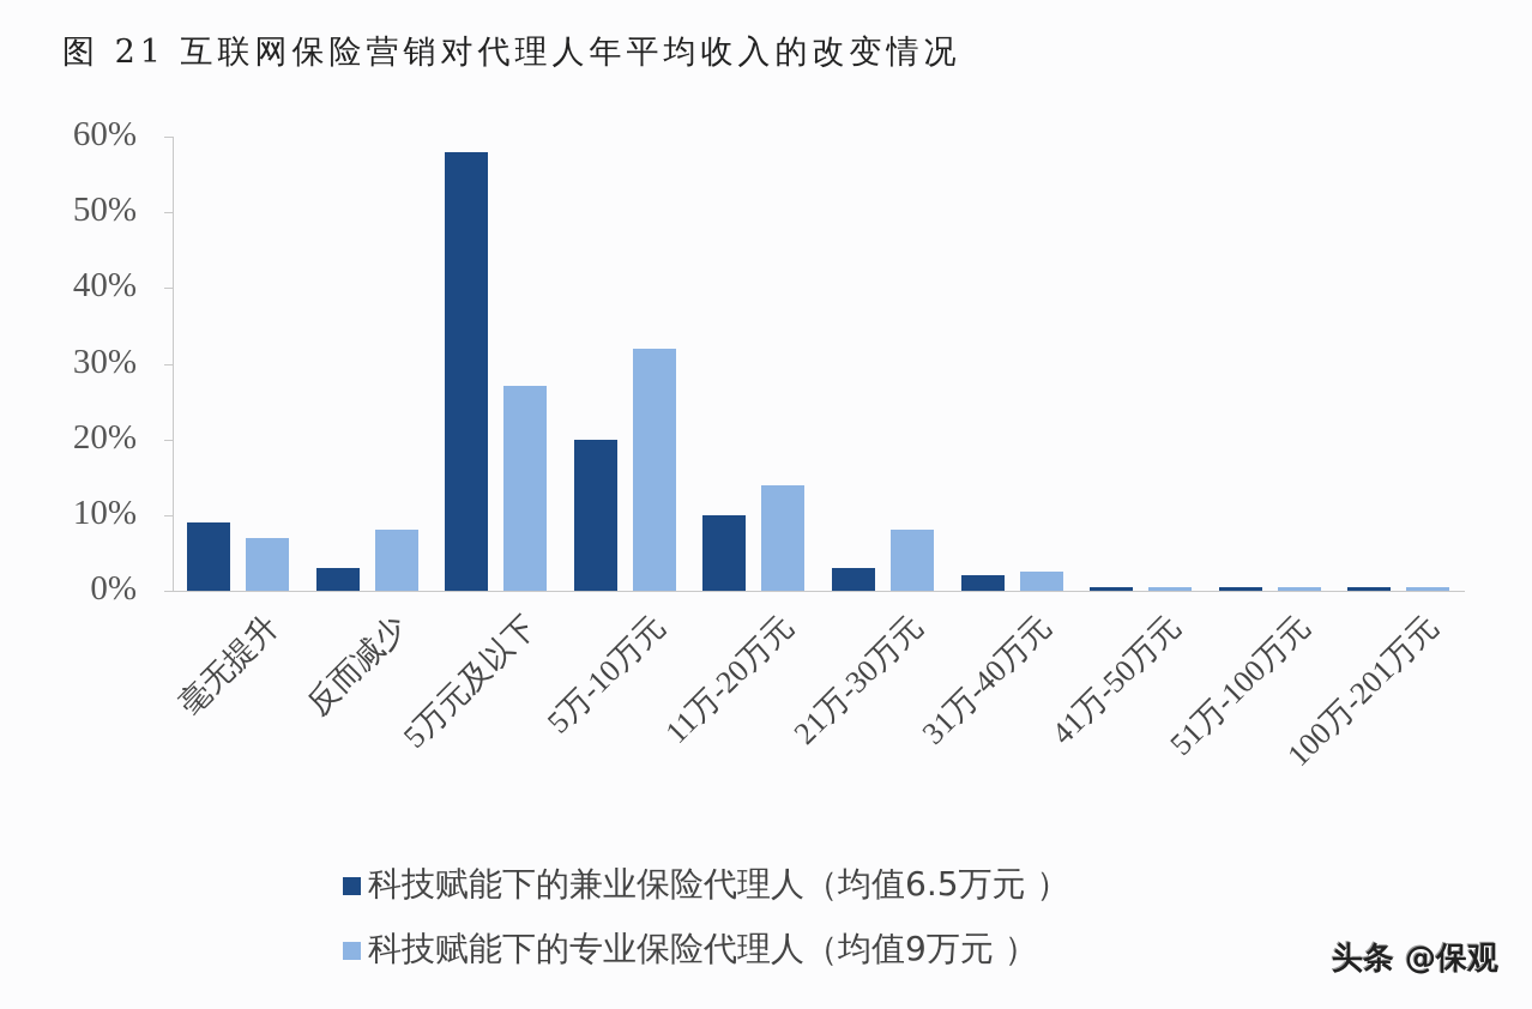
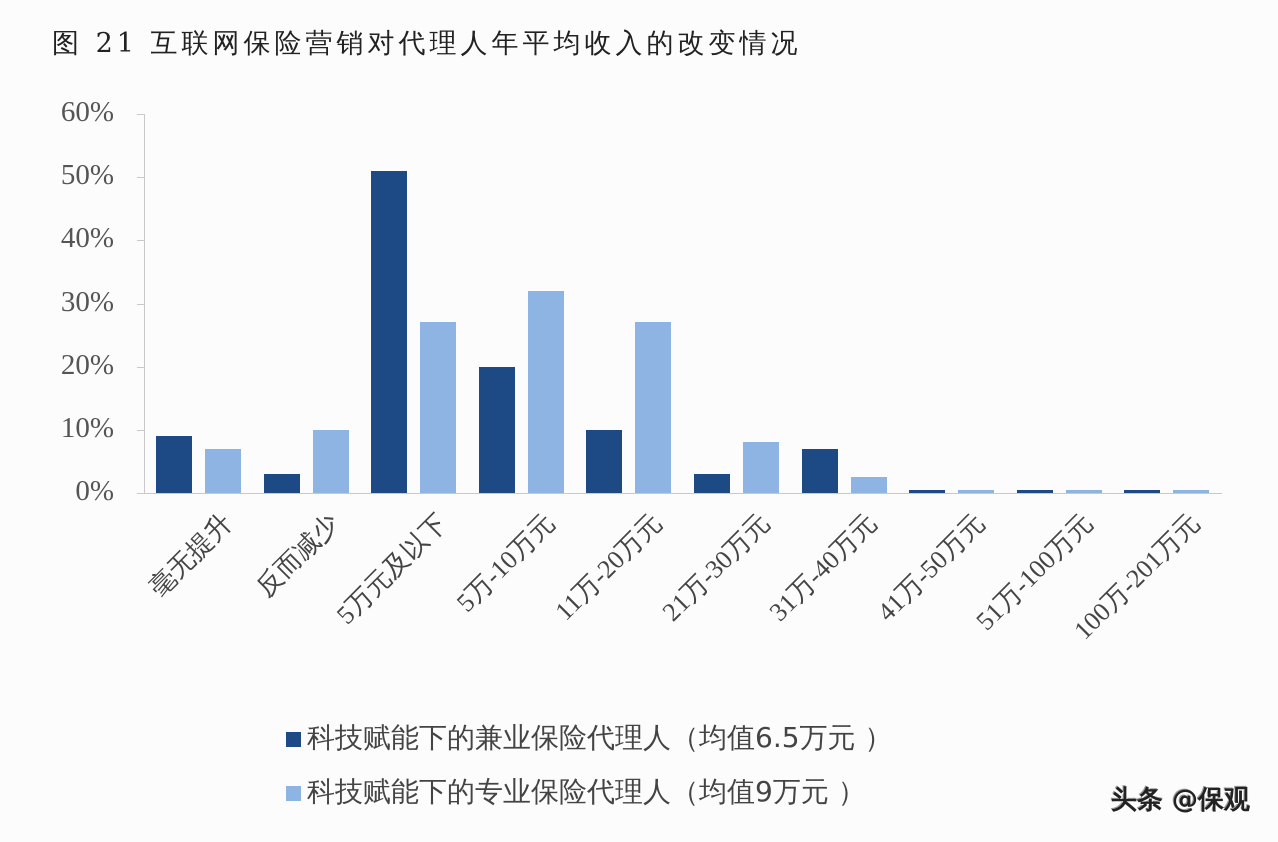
科技赋能下的专业保险代理人（均值9万元 ）/反而减少: 8% -> 10%
科技赋能下的兼业保险代理人（均值6.5万元 ）/5万元及以下: 58% -> 51%
科技赋能下的专业保险代理人（均值9万元 ）/11万-20万元: 14% -> 27%
科技赋能下的兼业保险代理人（均值6.5万元 ）/31万-40万元: 2% -> 7%
